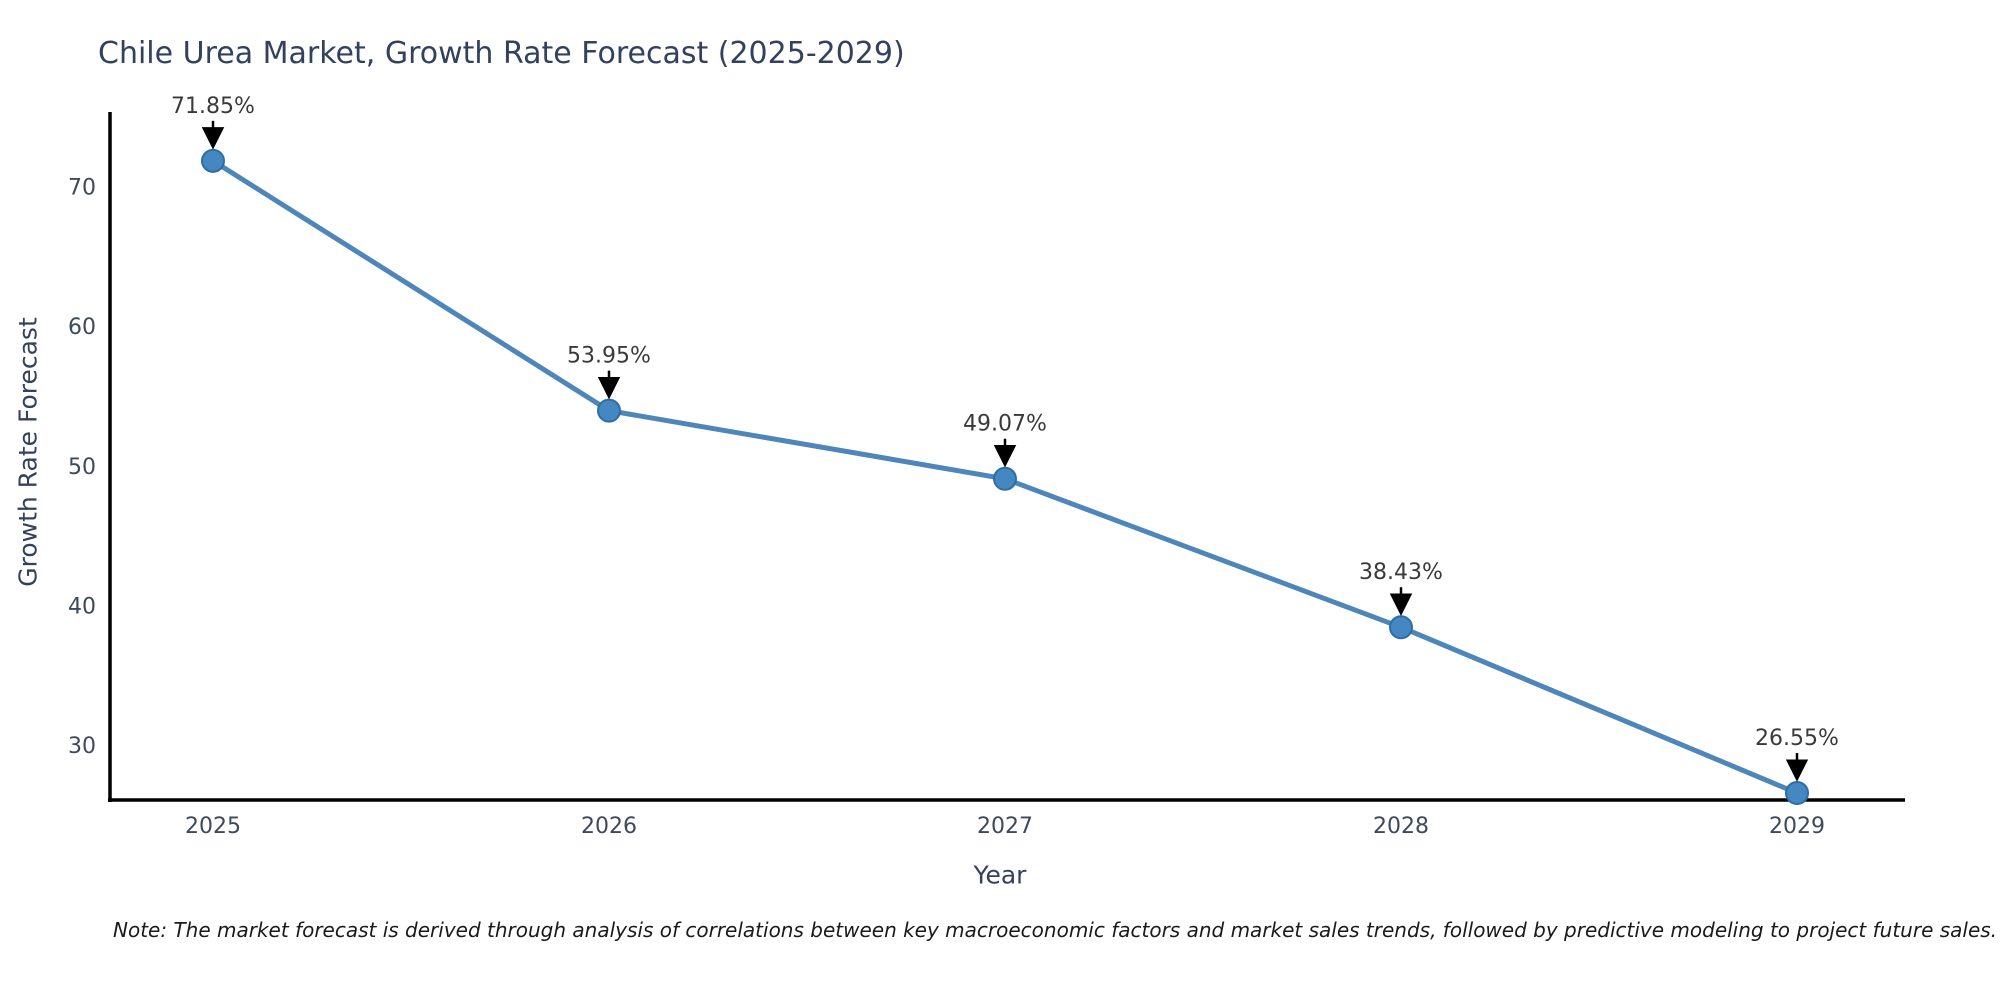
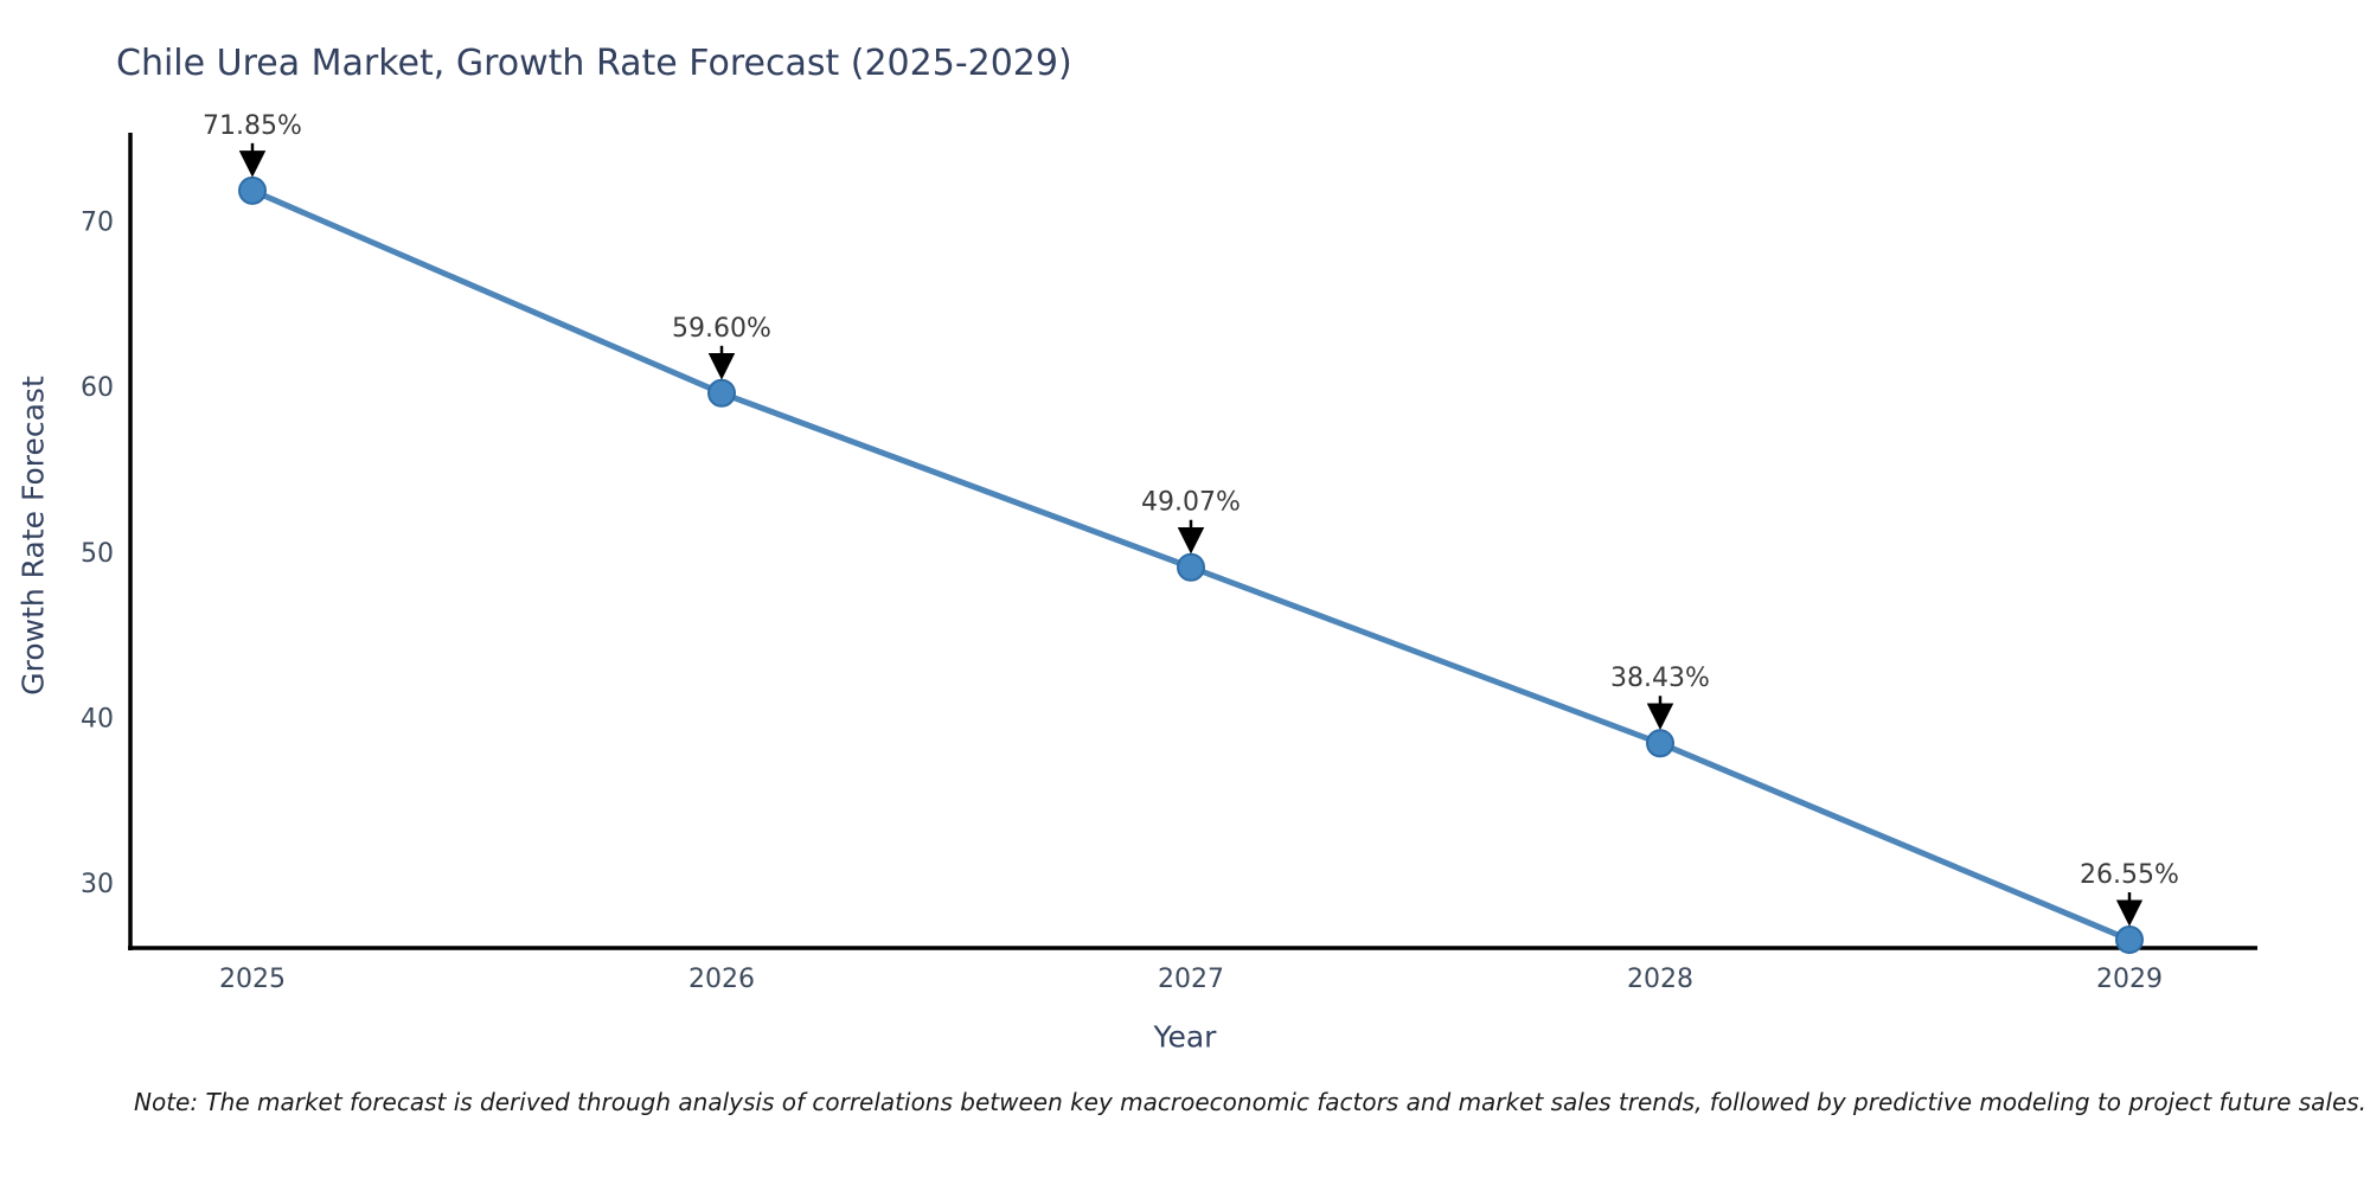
2026: 53.95% -> 59.60%
